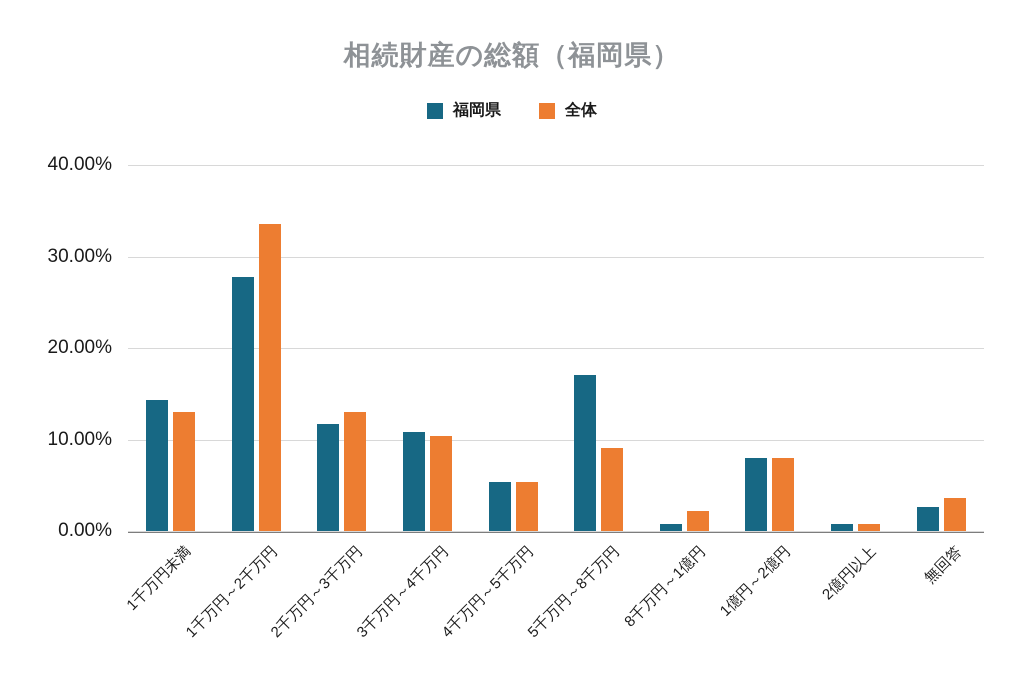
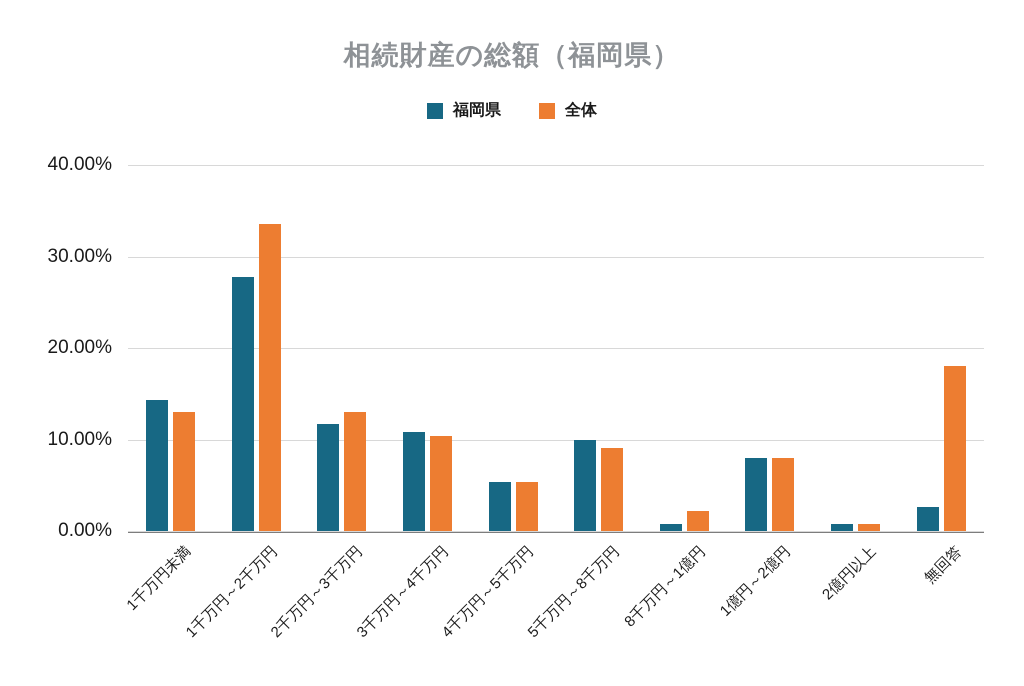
福岡県/5千万円～8千万円: 17% -> 10%
全体/無回答: 4% -> 18%
